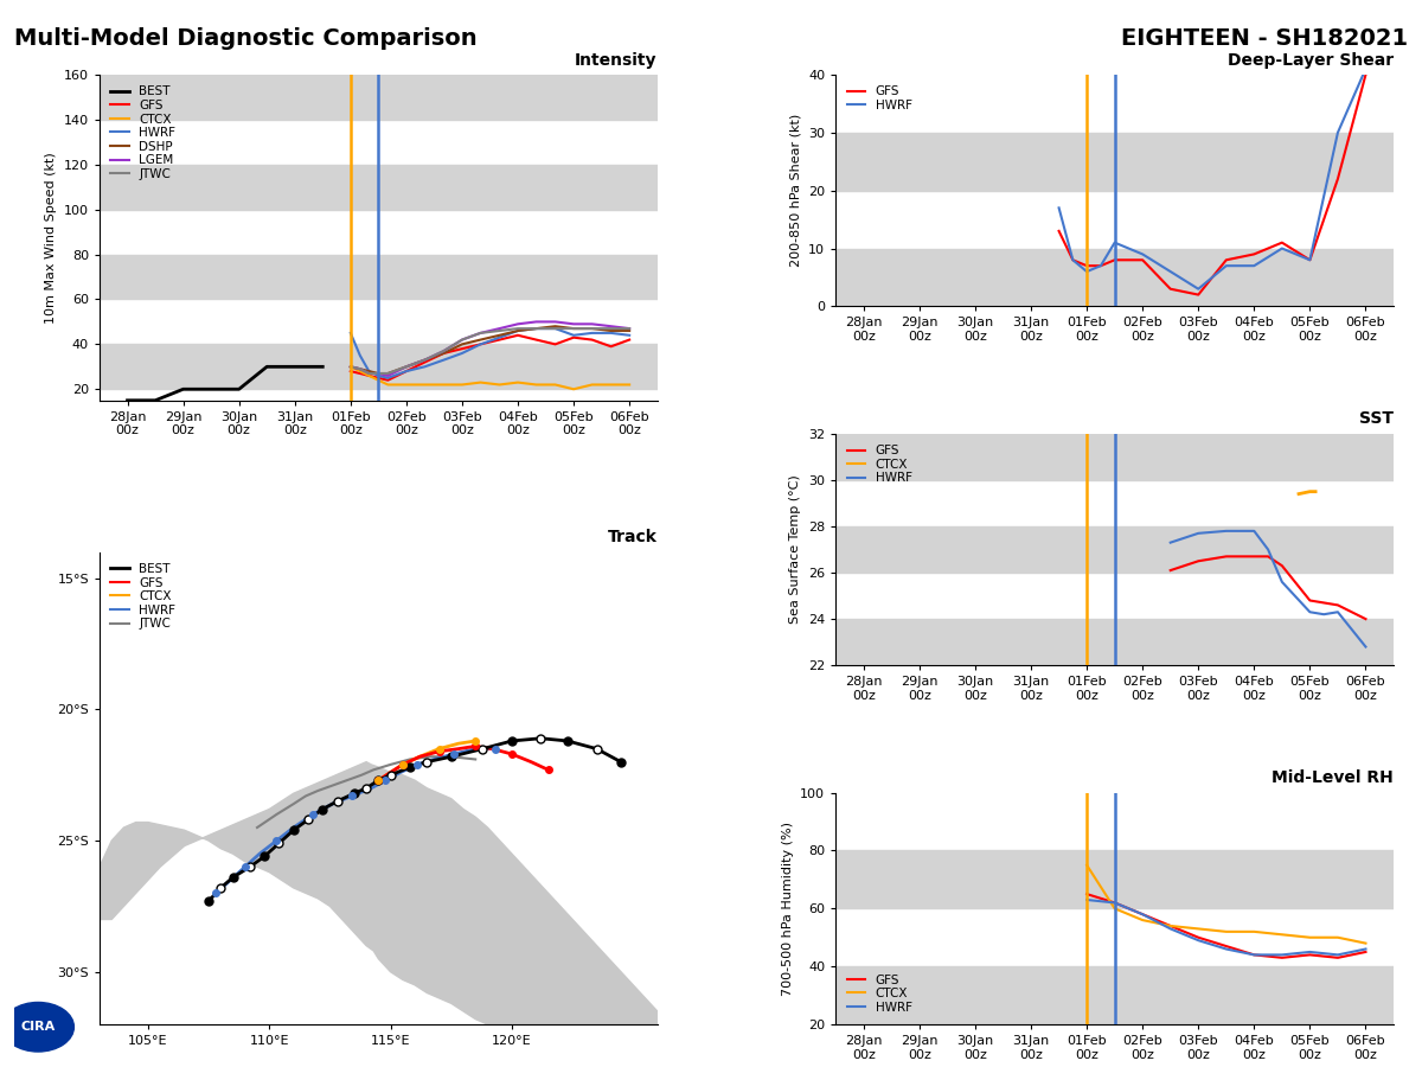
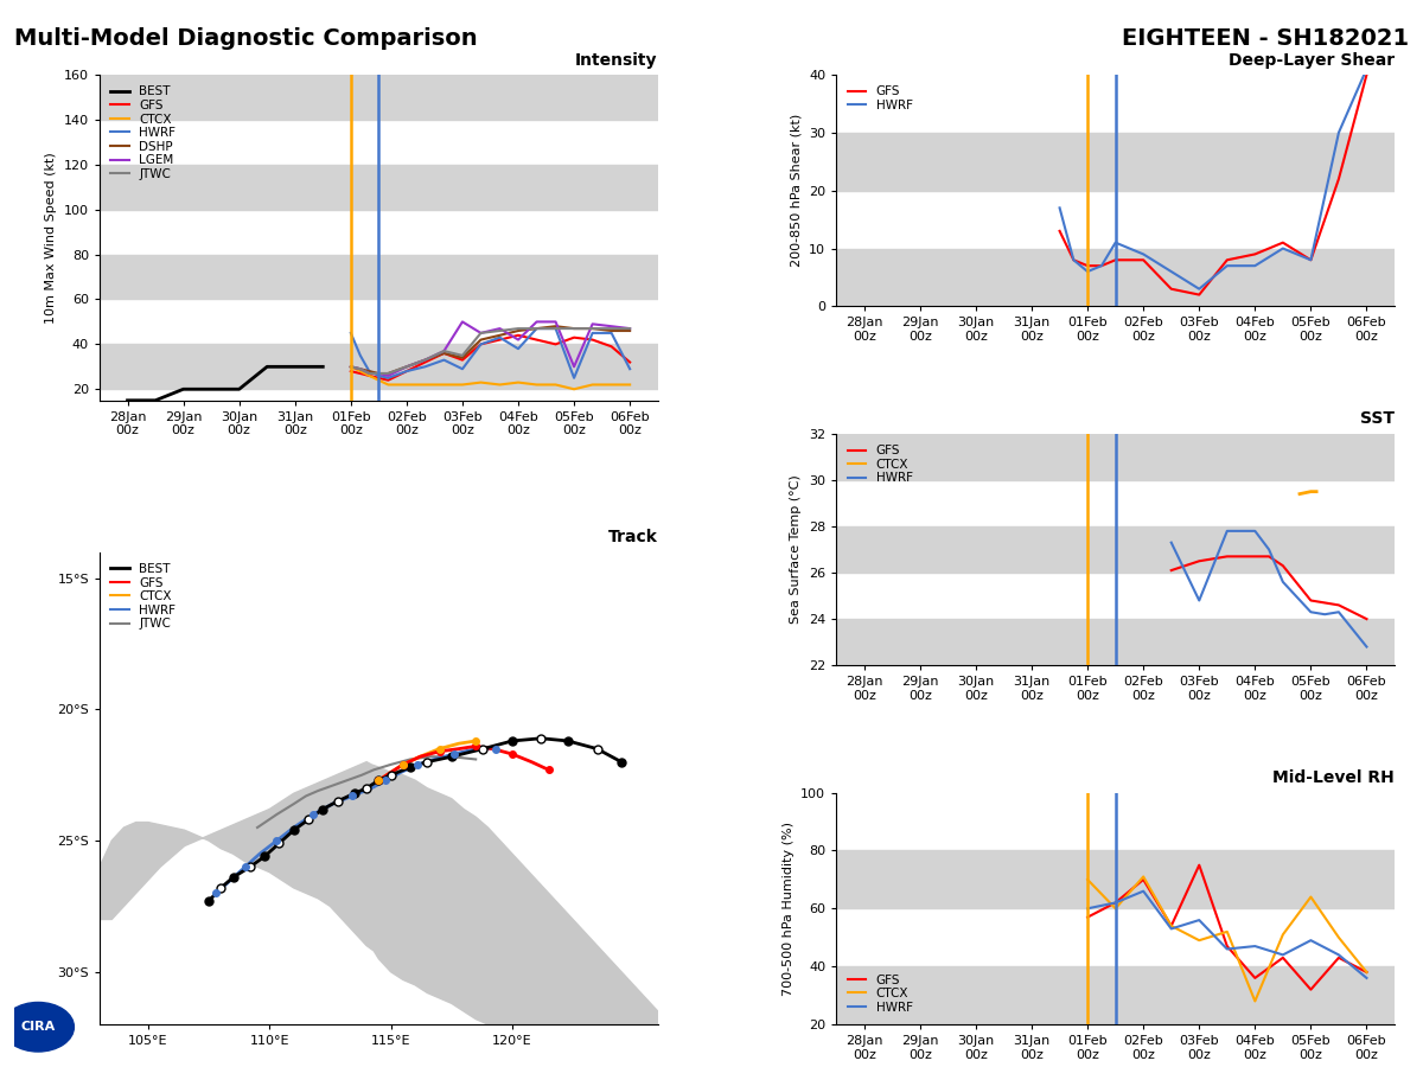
Intensity/GFS/03Feb 00z: 38 -> 33
Intensity/HWRF/03Feb 00z: 36 -> 29
Intensity/DSHP/03Feb 00z: 40 -> 34
Intensity/LGEM/03Feb 00z: 42 -> 50
Intensity/JTWC/03Feb 00z: 42 -> 35
Intensity/HWRF/04Feb 00z: 46 -> 38
Intensity/LGEM/04Feb 00z: 49 -> 42
Intensity/HWRF/05Feb 00z: 44 -> 25
Intensity/LGEM/05Feb 00z: 49 -> 30
Intensity/GFS/06Feb 00z: 42 -> 32
Intensity/HWRF/06Feb 00z: 44 -> 29
SST/HWRF/03Feb 00z: 27.7 -> 24.8
Mid-Level RH/GFS/01Feb 00z: 65 -> 57
Mid-Level RH/CTCX/01Feb 00z: 75 -> 70
Mid-Level RH/HWRF/01Feb 00z: 63 -> 60
Mid-Level RH/GFS/02Feb 00z: 58 -> 70
Mid-Level RH/CTCX/02Feb 00z: 56 -> 71
Mid-Level RH/HWRF/02Feb 00z: 58 -> 66
Mid-Level RH/GFS/03Feb 00z: 50 -> 75
Mid-Level RH/CTCX/03Feb 00z: 53 -> 49
Mid-Level RH/HWRF/03Feb 00z: 49 -> 56
Mid-Level RH/GFS/04Feb 00z: 44 -> 36
Mid-Level RH/CTCX/04Feb 00z: 52 -> 28
Mid-Level RH/HWRF/04Feb 00z: 44 -> 47
Mid-Level RH/GFS/05Feb 00z: 44 -> 32
Mid-Level RH/CTCX/05Feb 00z: 50 -> 64
Mid-Level RH/HWRF/05Feb 00z: 45 -> 49
Mid-Level RH/GFS/06Feb 00z: 45 -> 38
Mid-Level RH/CTCX/06Feb 00z: 48 -> 38
Mid-Level RH/HWRF/06Feb 00z: 46 -> 36
